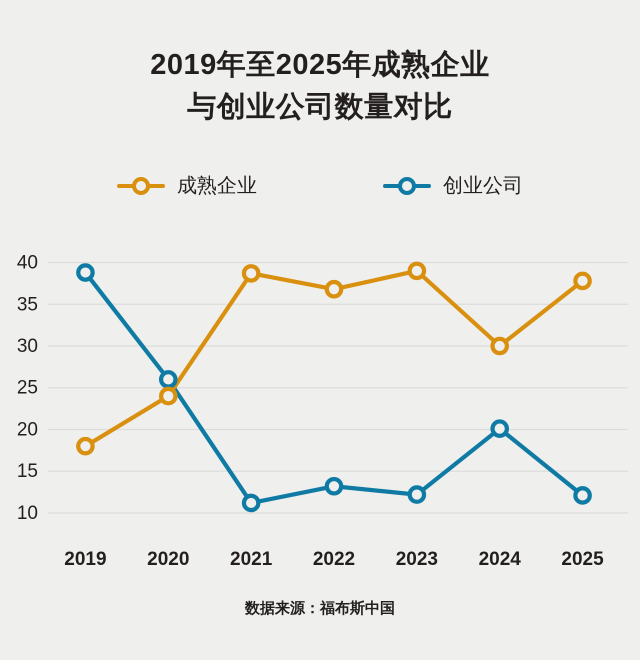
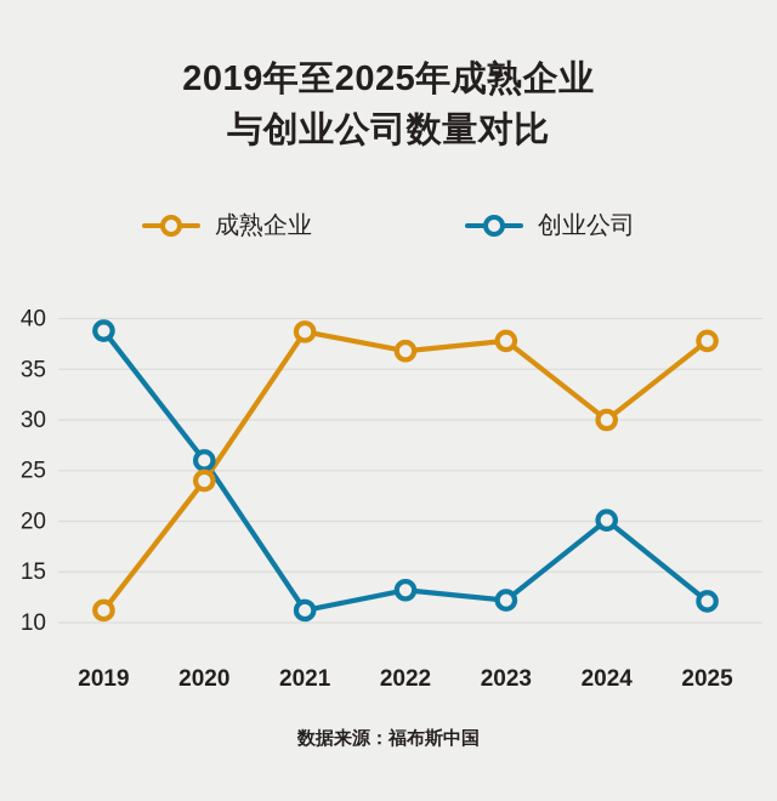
成熟企业/2019: 18 -> 11
成熟企业/2023: 39 -> 38
